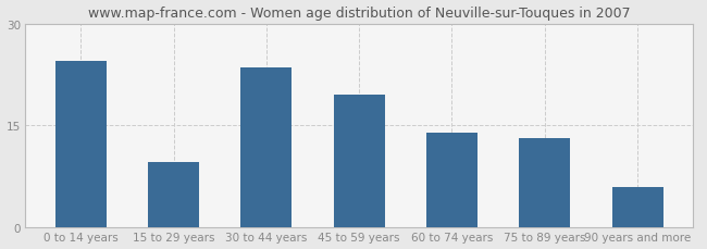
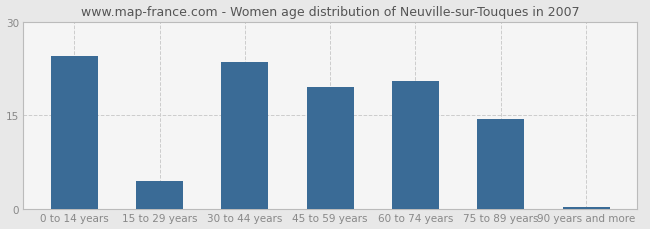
15 to 29 years: 9.6 -> 4.5
60 to 74 years: 14.0 -> 20.5
75 to 89 years: 13.2 -> 14.5
90 years and more: 6.0 -> 0.4
